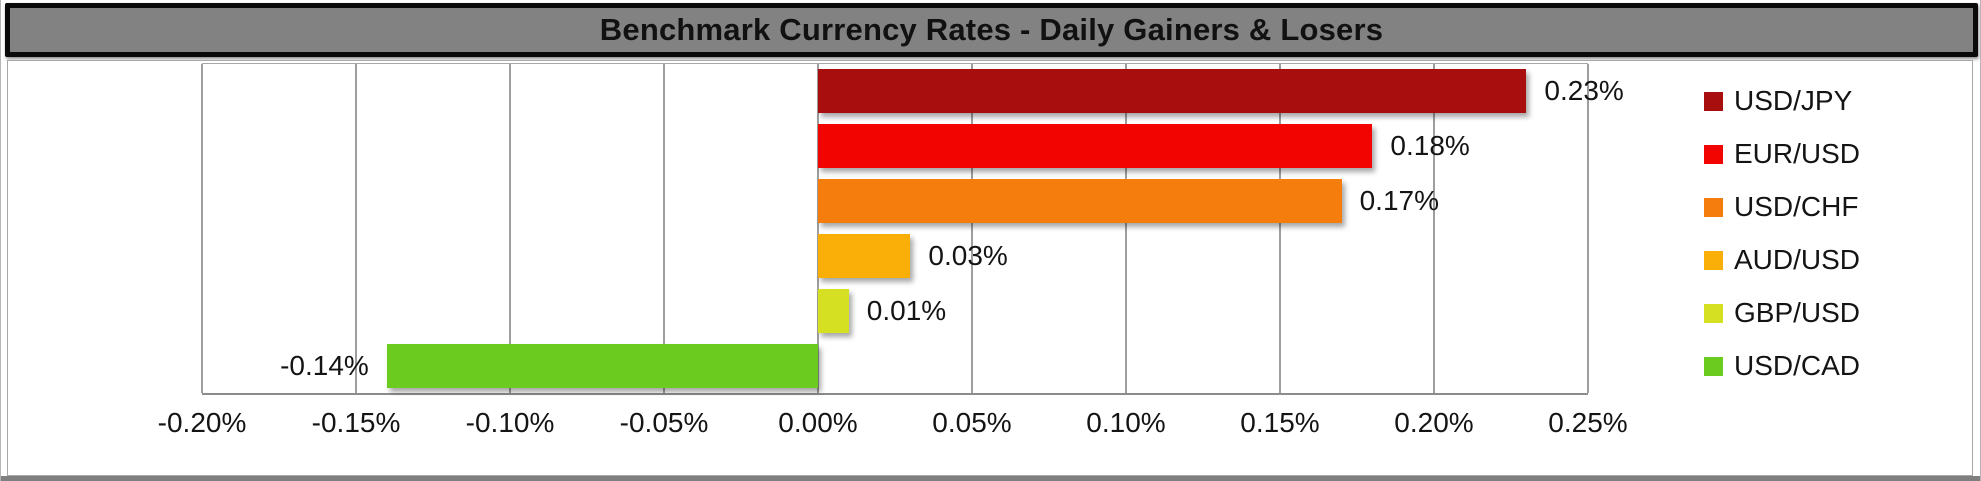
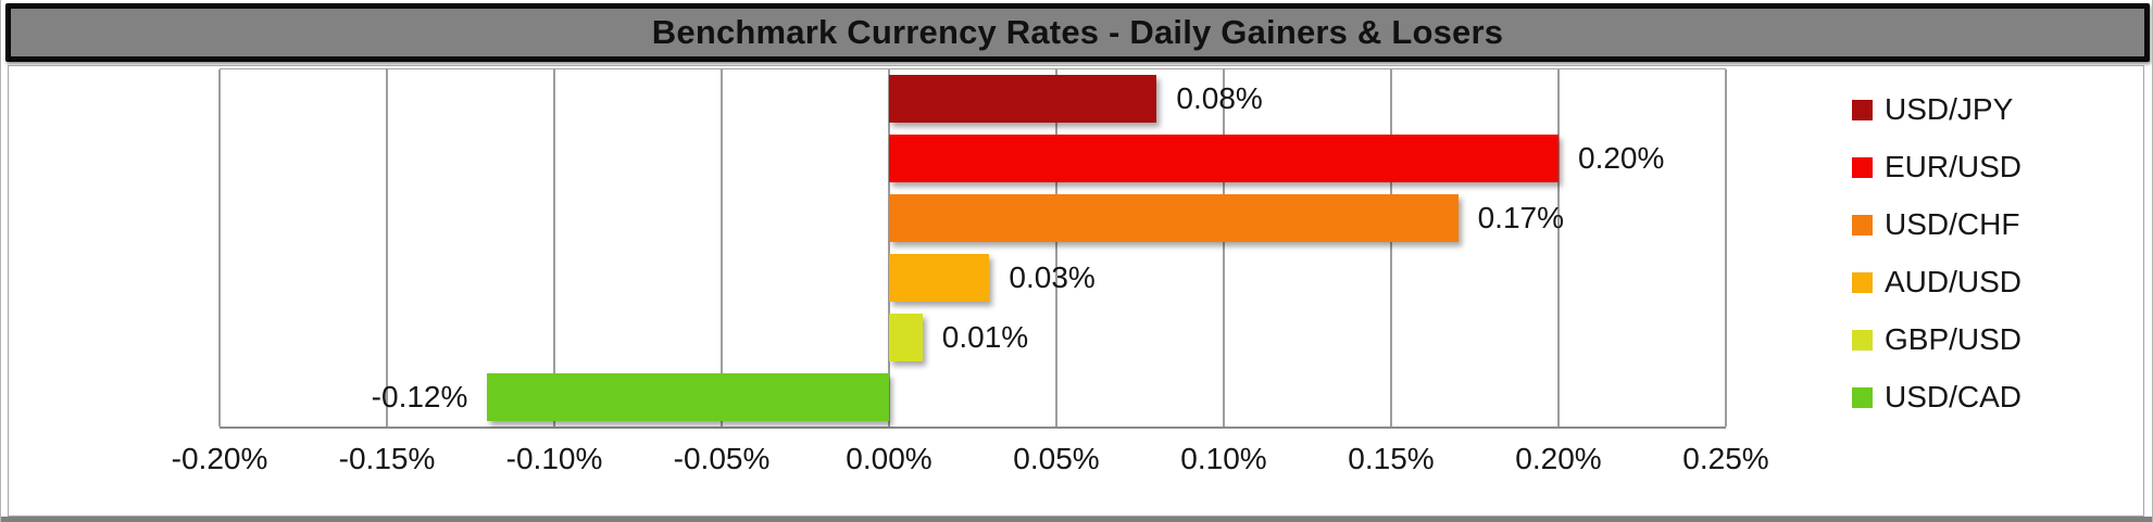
USD/JPY: 0.23% -> 0.08%
EUR/USD: 0.18% -> 0.20%
USD/CAD: -0.14% -> -0.12%
